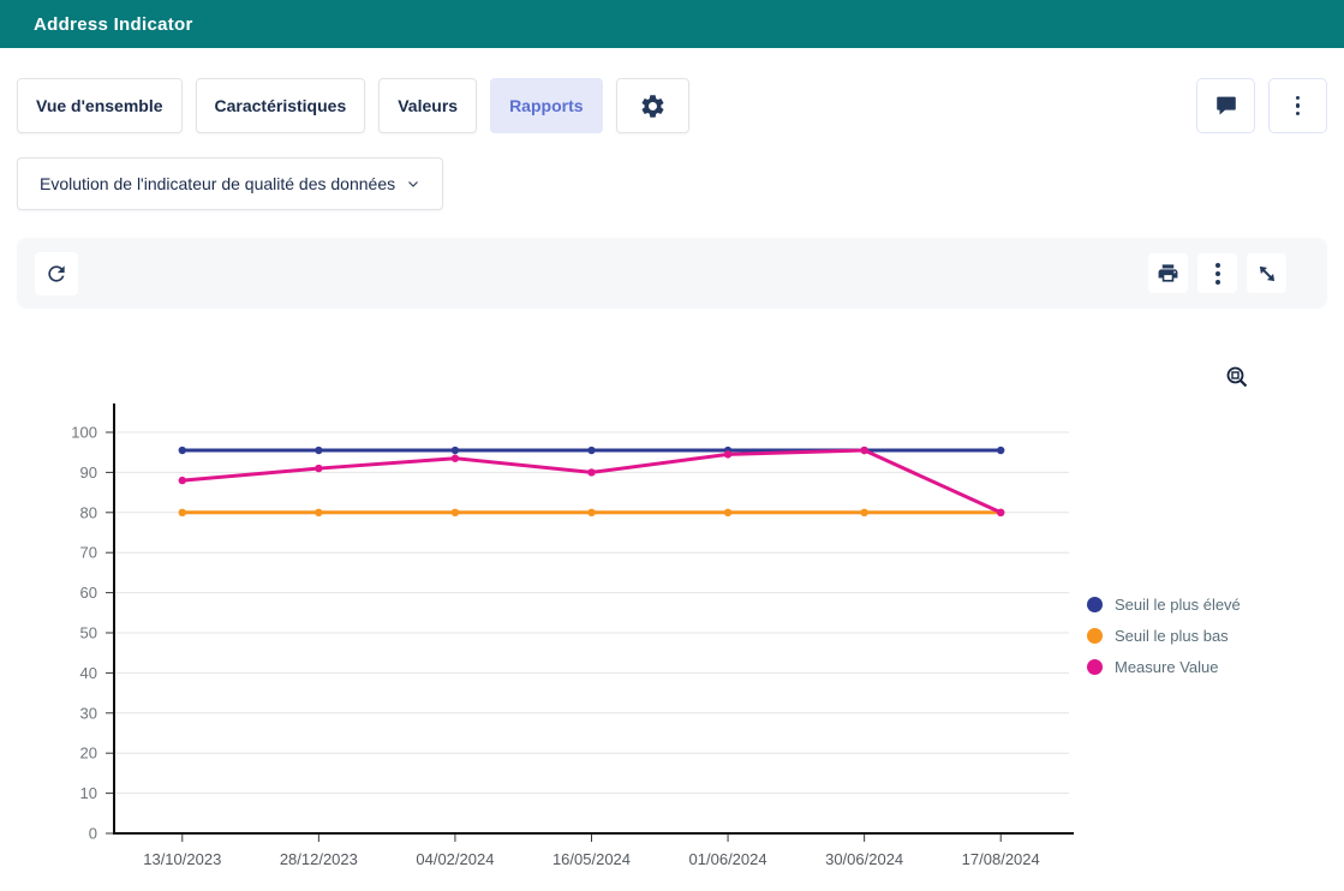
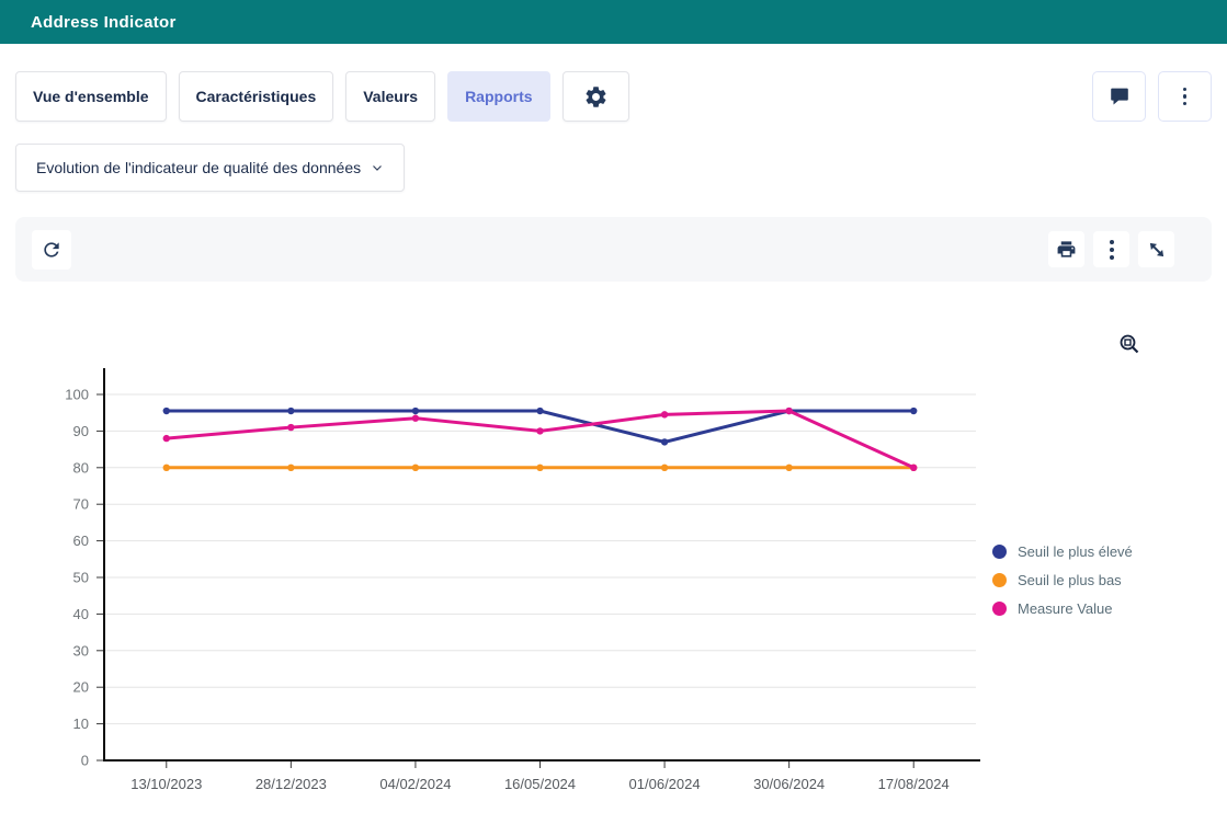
Seuil le plus élevé/01/06/2024: 96 -> 87
